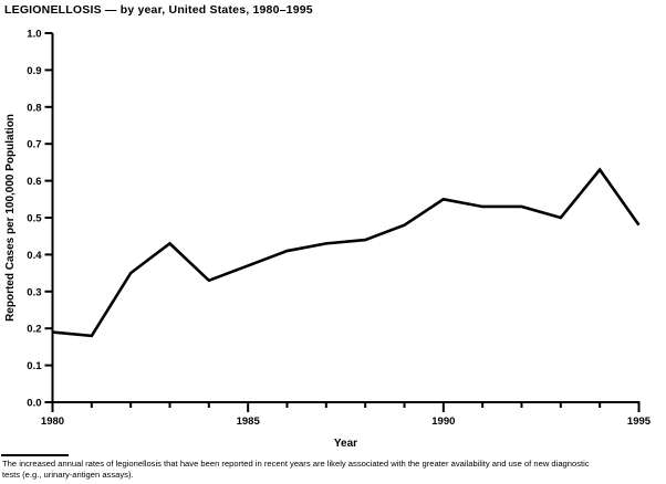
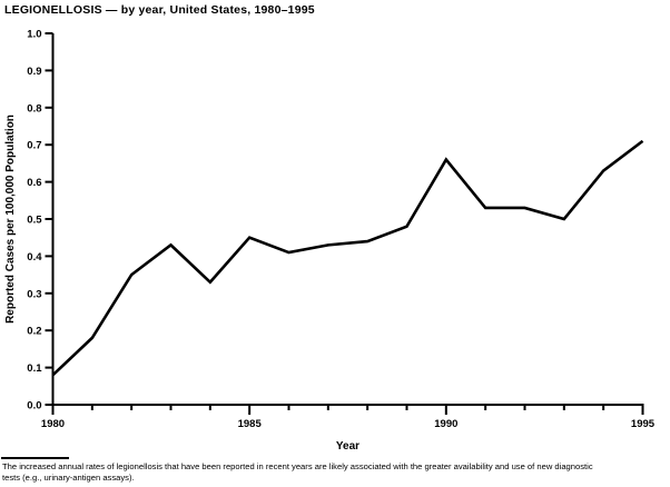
1980: 0.19 -> 0.08
1985: 0.37 -> 0.45
1990: 0.55 -> 0.66
1995: 0.48 -> 0.71
